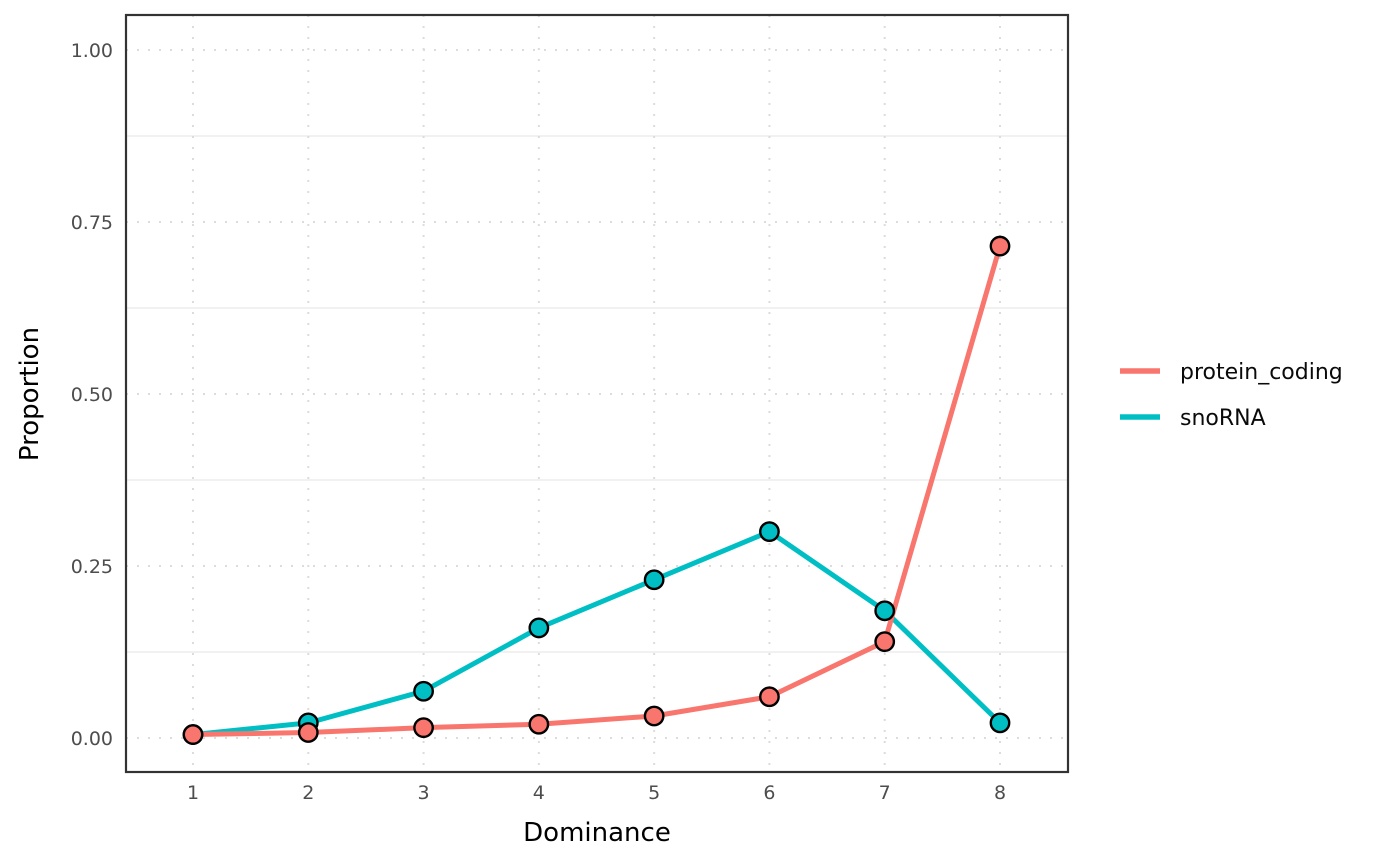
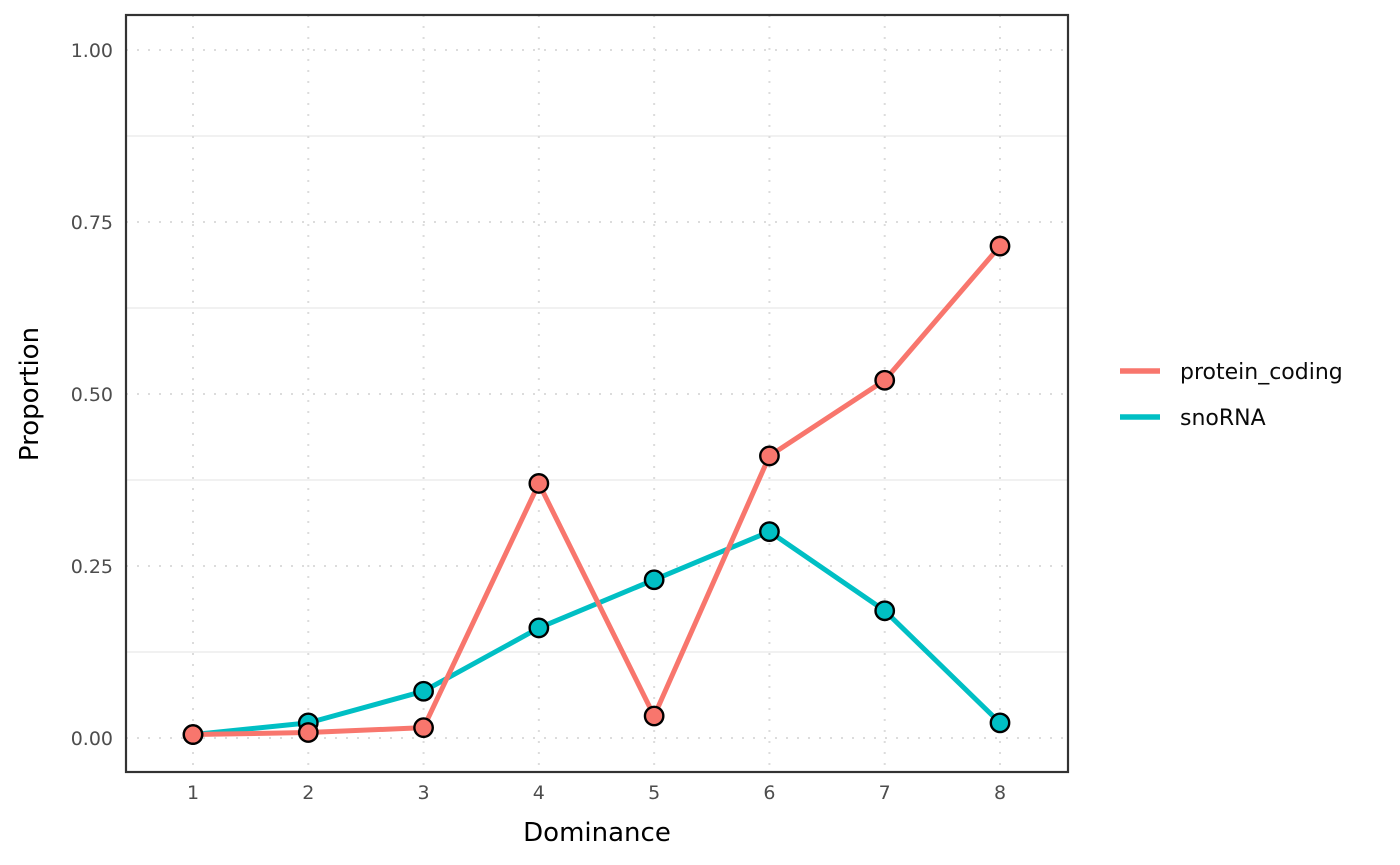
protein_coding/4: 0.02 -> 0.37
protein_coding/6: 0.06 -> 0.41
protein_coding/7: 0.14 -> 0.52
